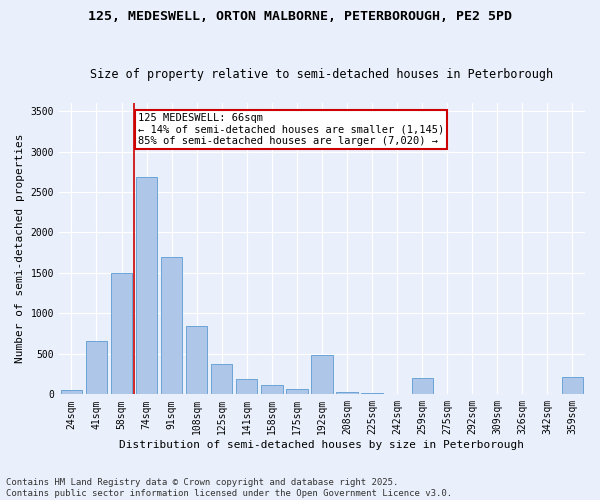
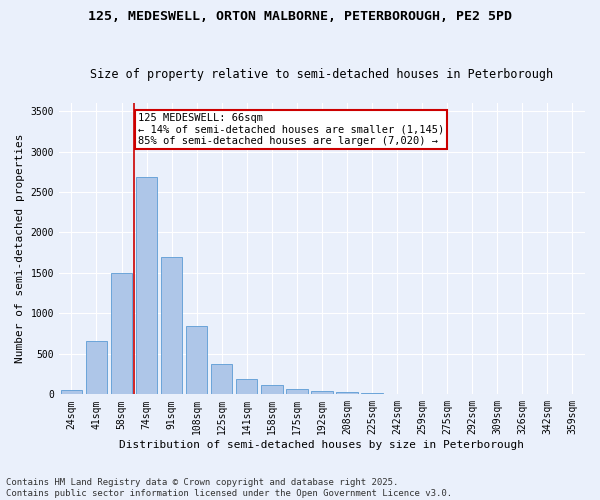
192sqm: 480 -> 40
259sqm: 200 -> 0
359sqm: 220 -> 0
